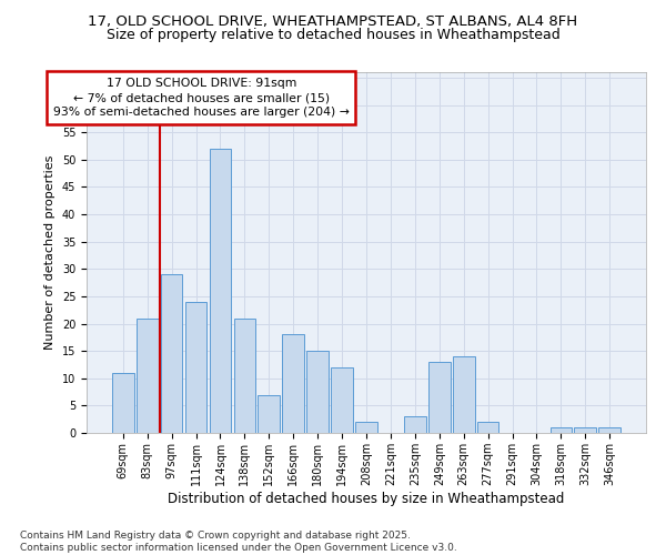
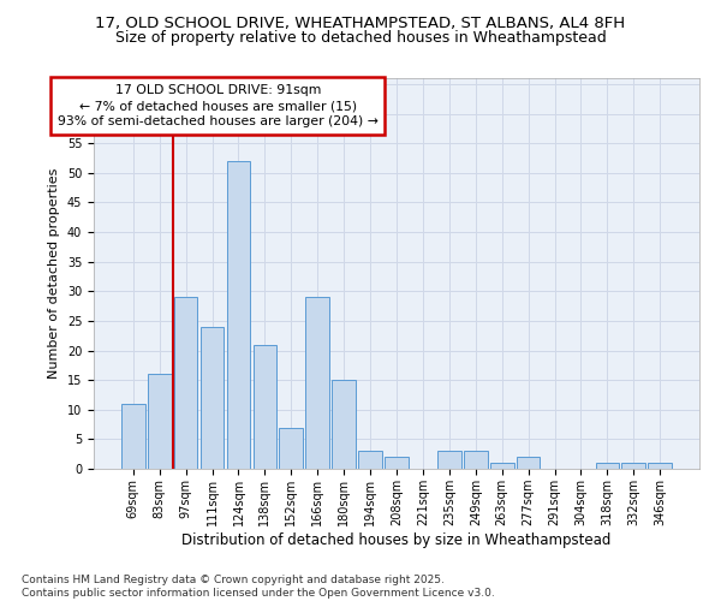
83sqm: 21 -> 16
166sqm: 18 -> 29
194sqm: 12 -> 3
249sqm: 13 -> 3
263sqm: 14 -> 1
